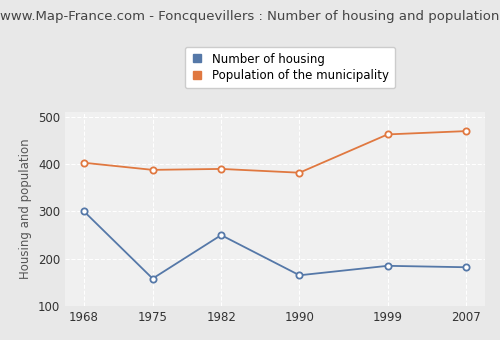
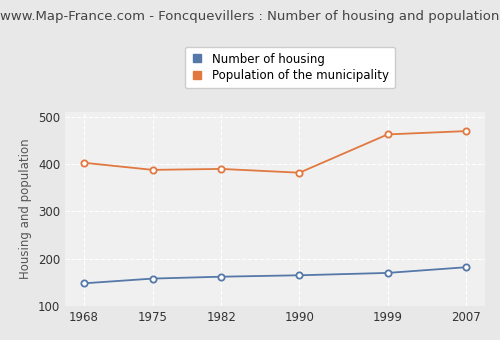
Number of housing/1968: 300 -> 148
Number of housing/1982: 250 -> 162
Number of housing/1999: 185 -> 170
